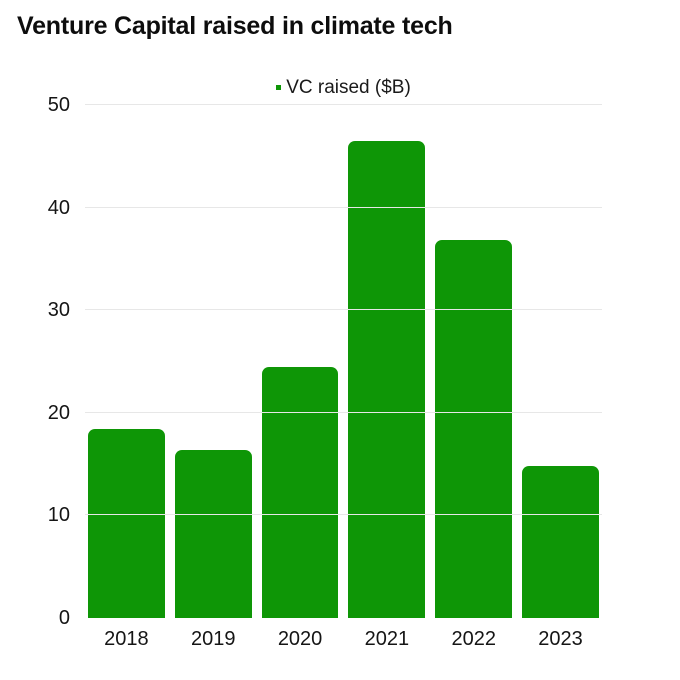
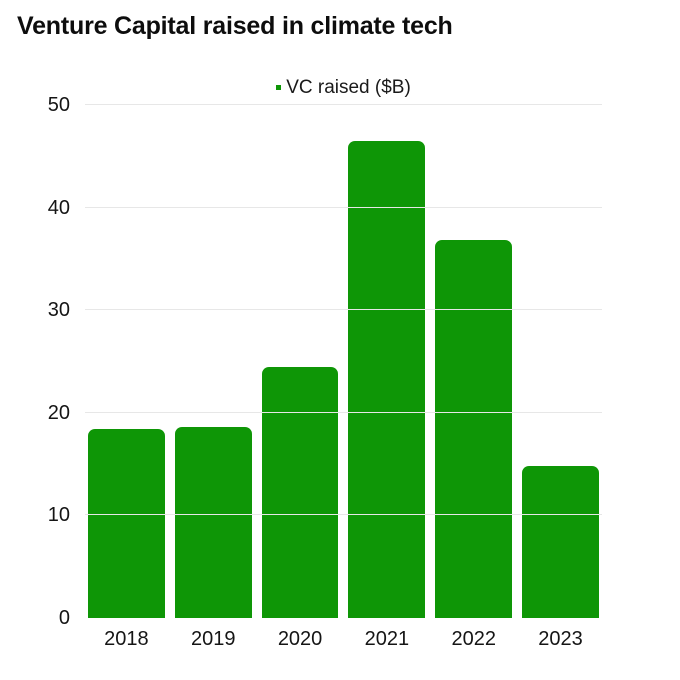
2019: 16.4 -> 18.6
